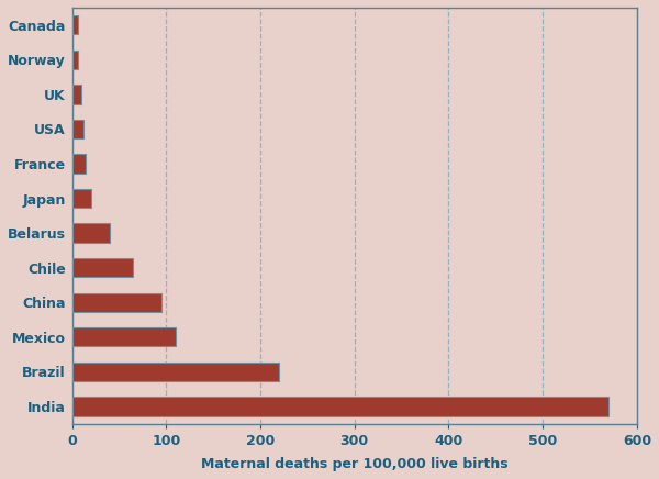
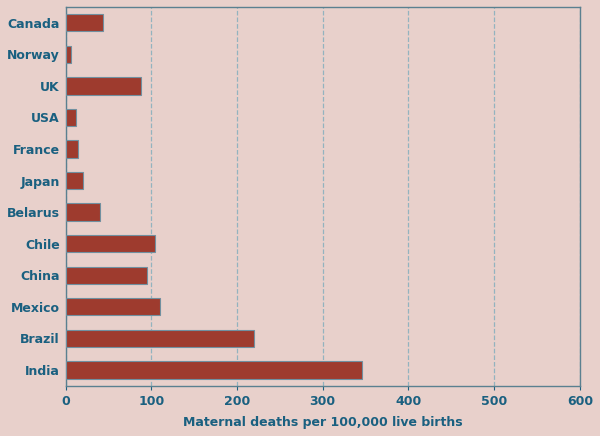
Canada: 6 -> 44
UK: 10 -> 88
Chile: 65 -> 104
India: 570 -> 346
